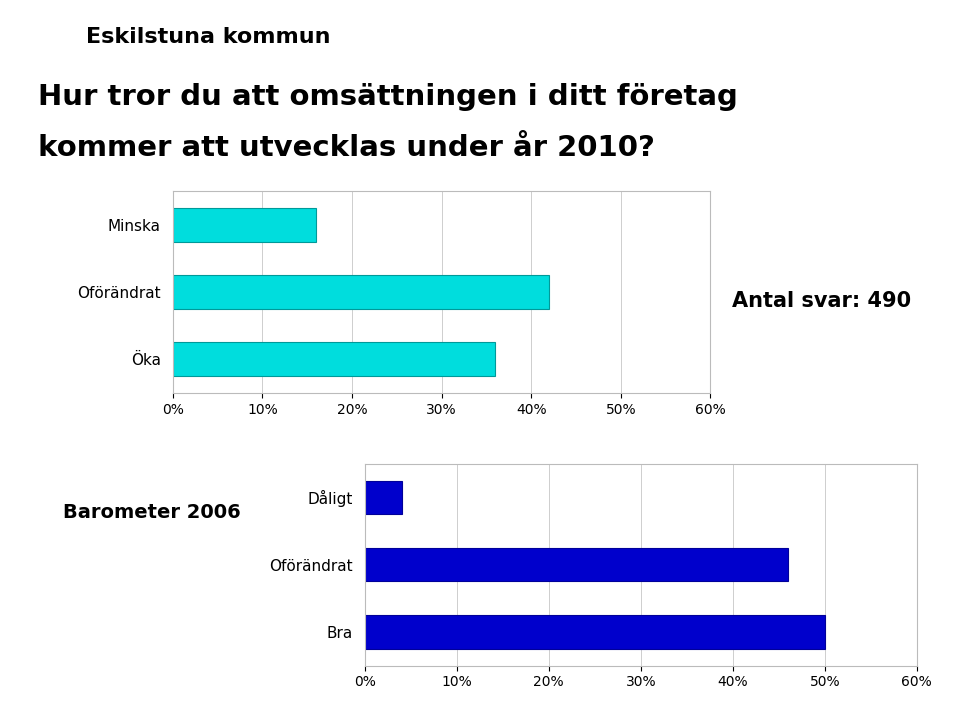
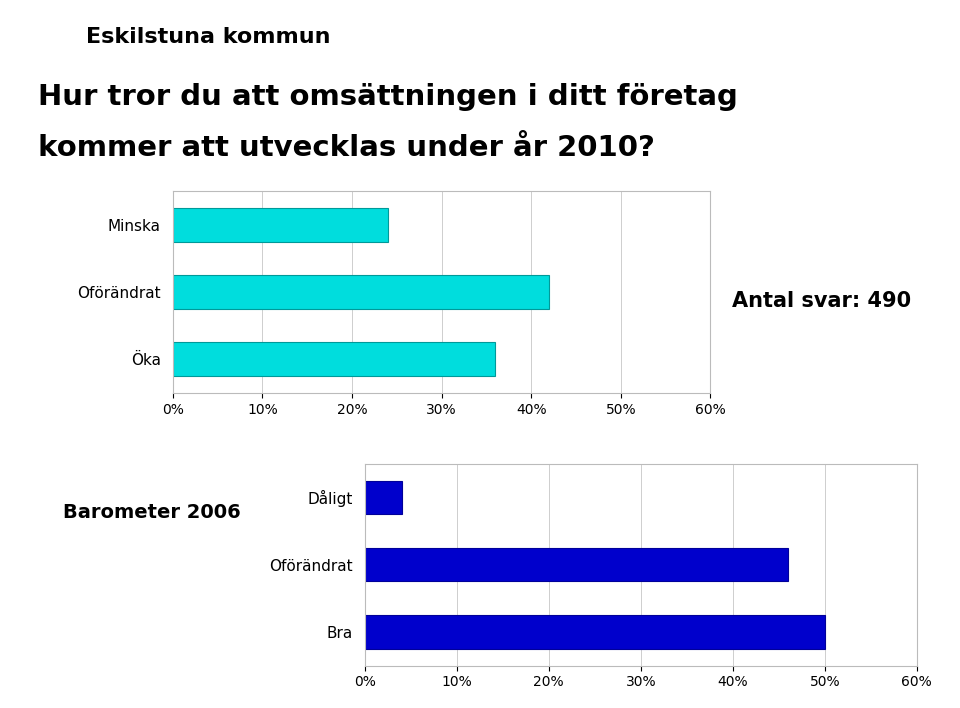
Minska: 16% -> 24%
